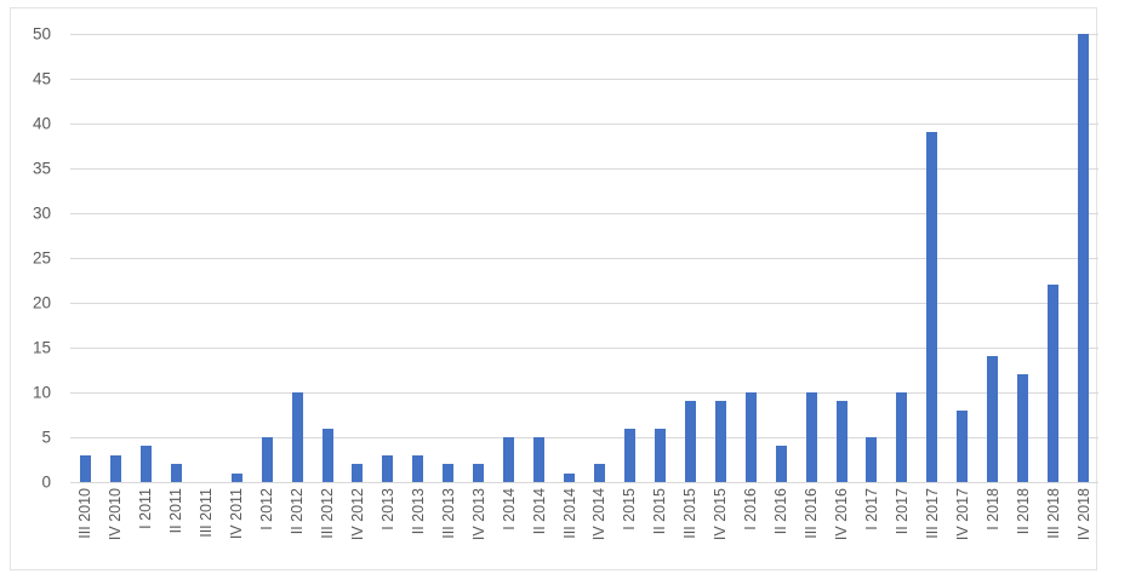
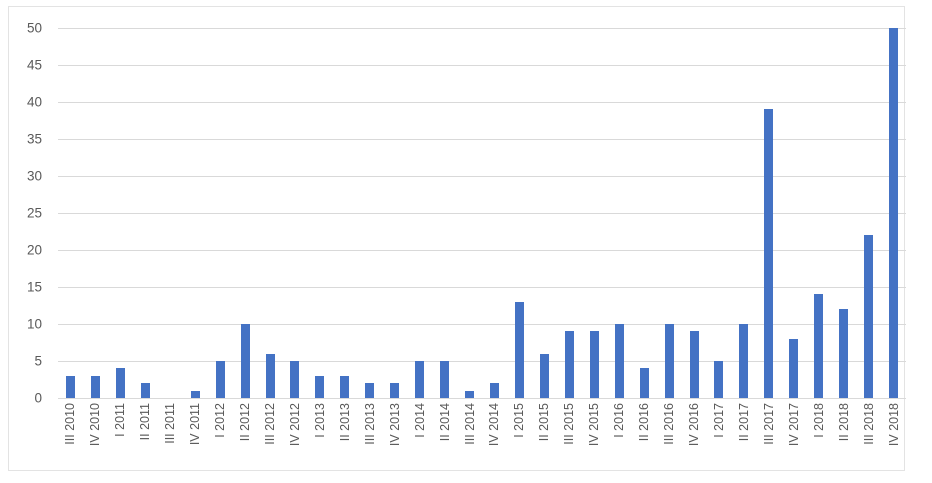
IV 2012: 2 -> 5
I 2015: 6 -> 13
